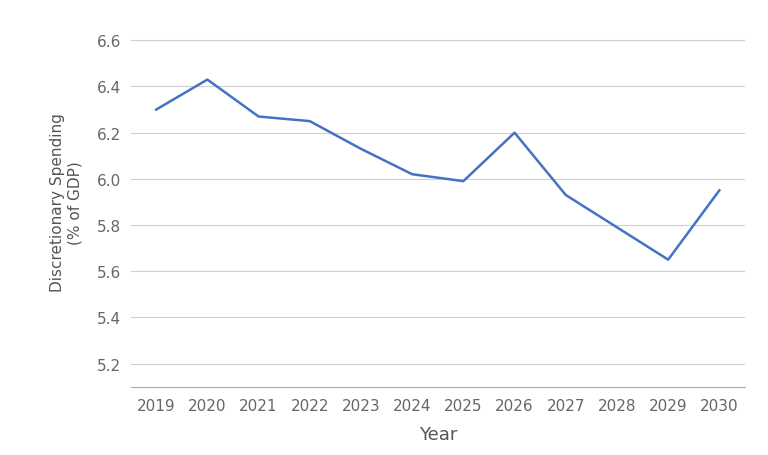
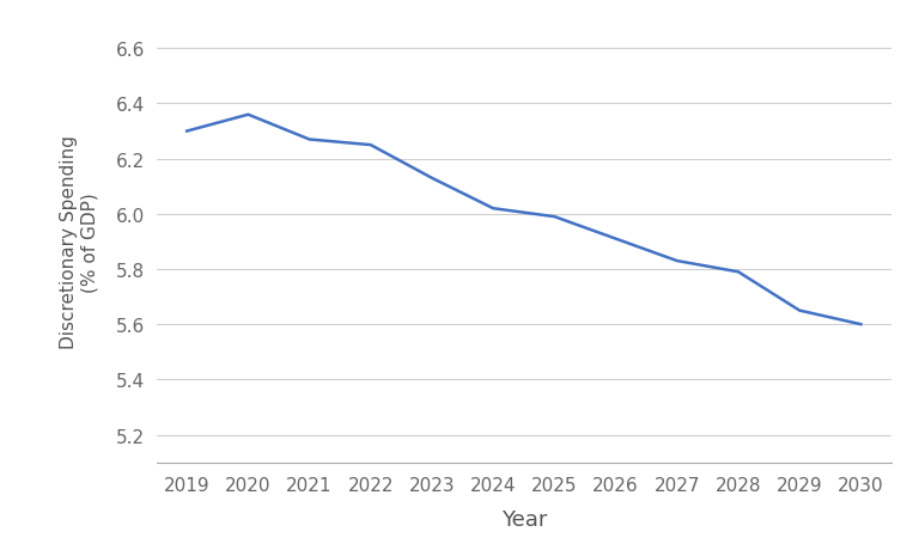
2020: 6.43 -> 6.36
2026: 6.20 -> 5.91
2027: 5.93 -> 5.83
2030: 5.95 -> 5.60
